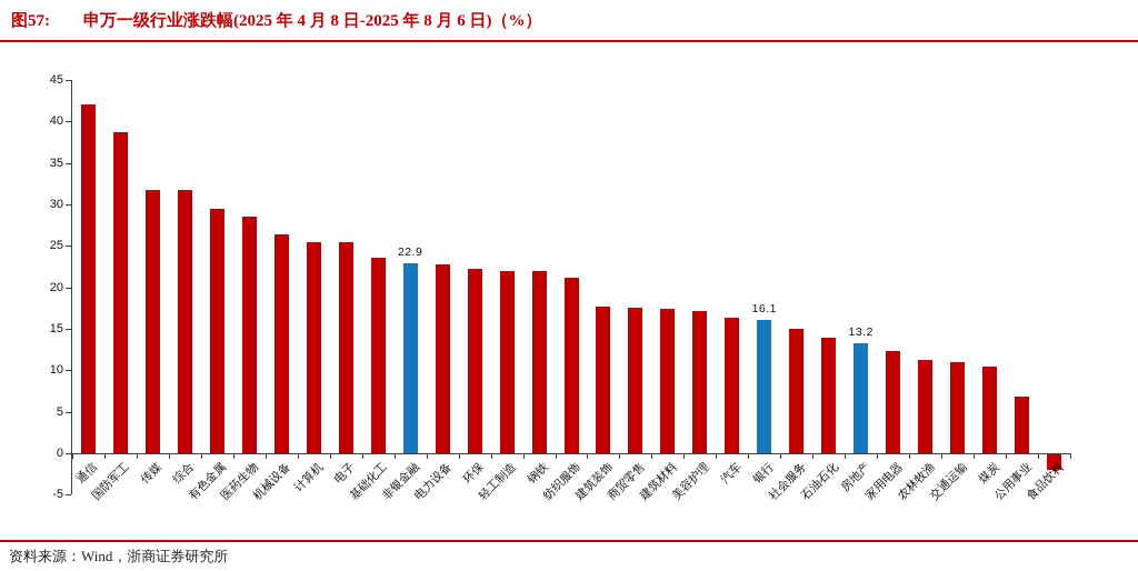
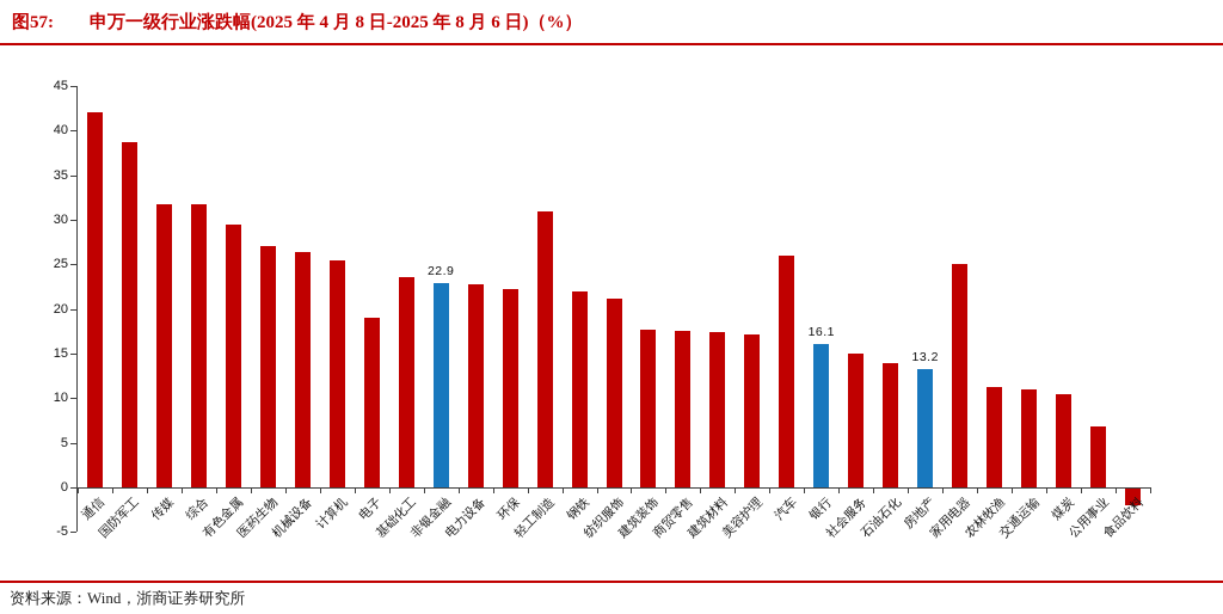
医药生物: 28 -> 27
电子: 25 -> 19
轻工制造: 22 -> 31
汽车: 16 -> 26
家用电器: 12 -> 25
